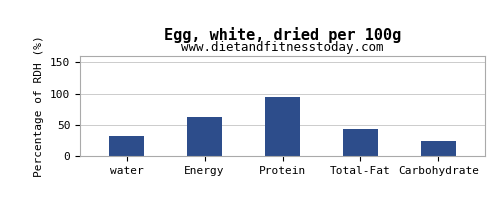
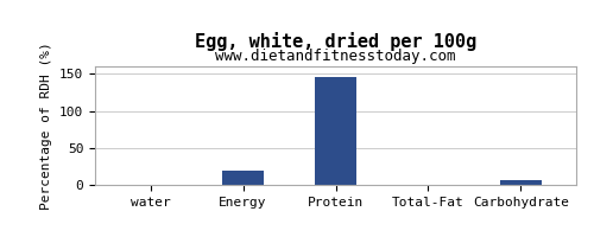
water: 32 -> 0
Energy: 62 -> 20
Protein: 94 -> 145
Total-Fat: 44 -> 0
Carbohydrate: 24 -> 7
